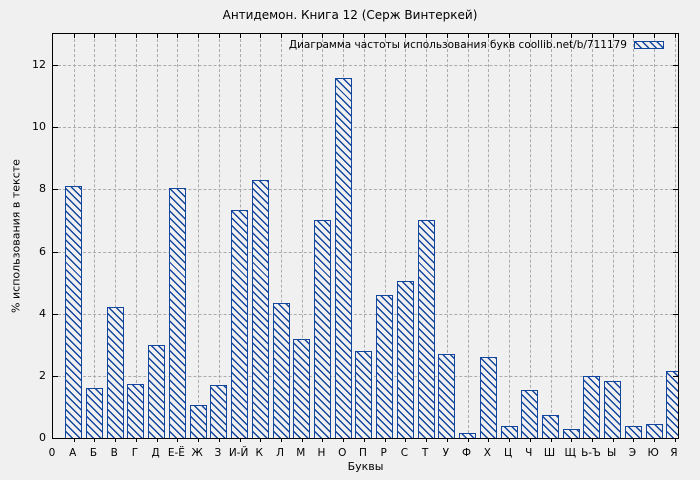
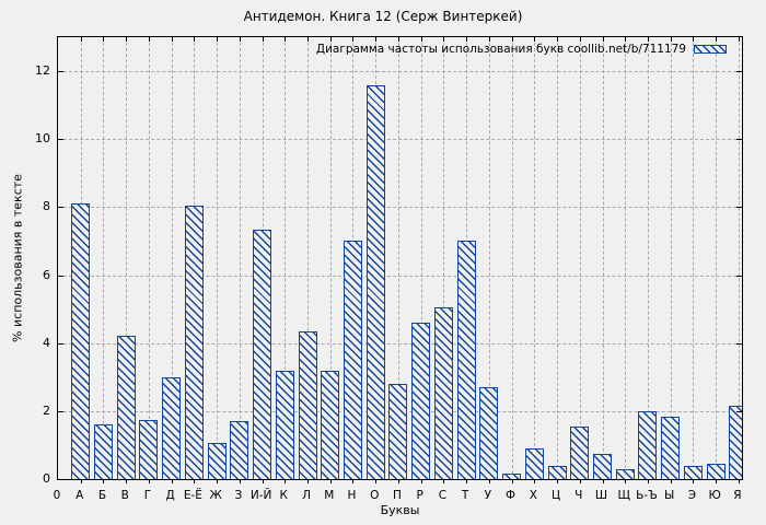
К: 8.3 -> 3.2
Х: 2.6 -> 0.9
